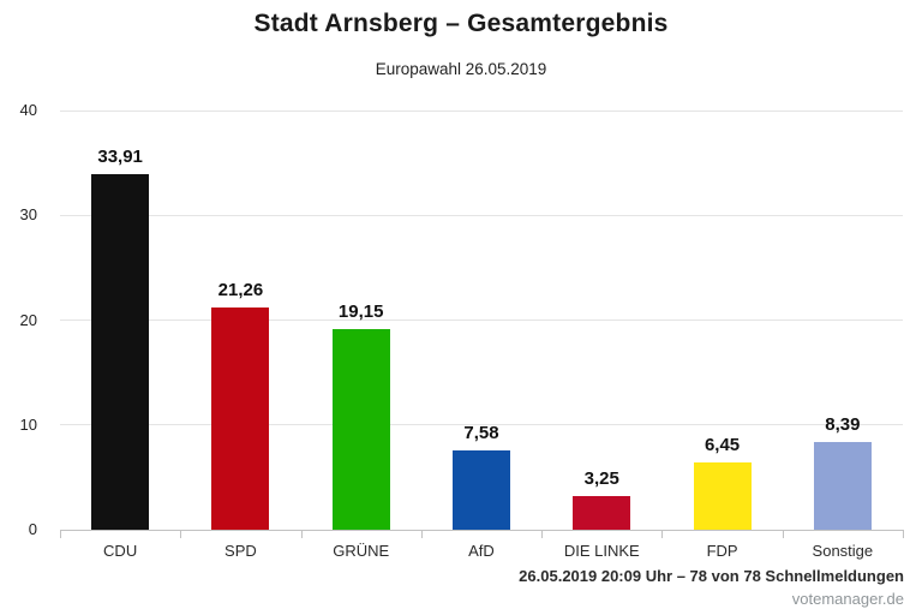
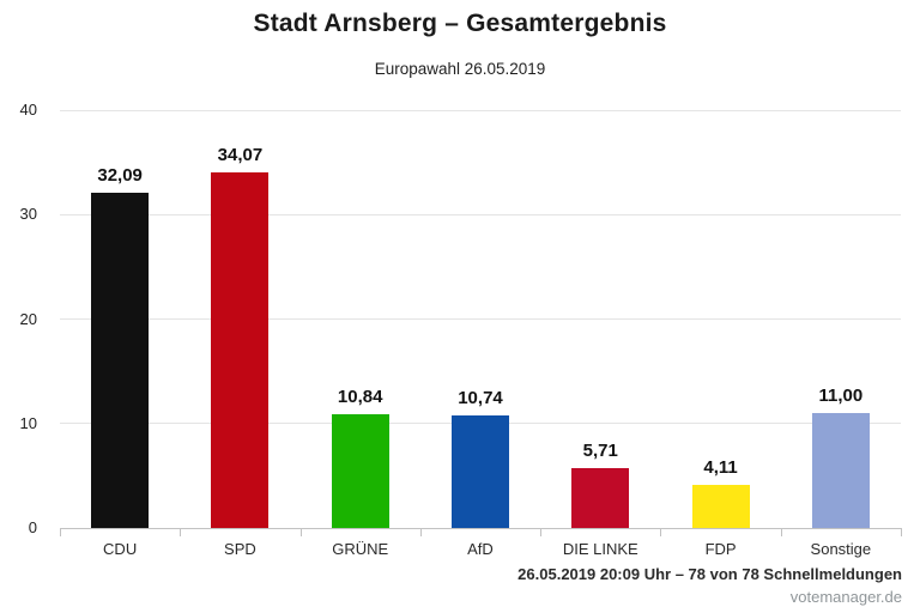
CDU: 33,91 -> 32,09
SPD: 21,26 -> 34,07
GRÜNE: 19,15 -> 10,84
AfD: 7,58 -> 10,74
DIE LINKE: 3,25 -> 5,71
FDP: 6,45 -> 4,11
Sonstige: 8,39 -> 11,00
